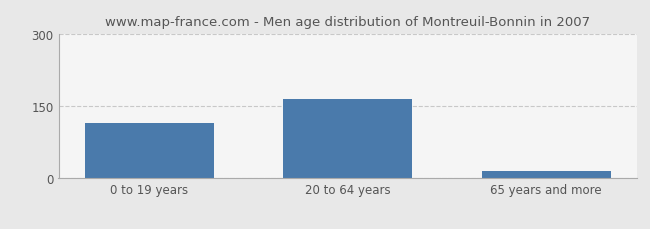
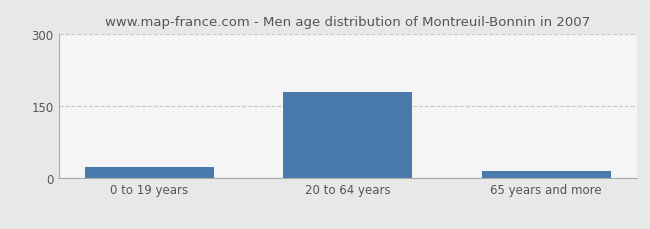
0 to 19 years: 115 -> 23
20 to 64 years: 165 -> 178
